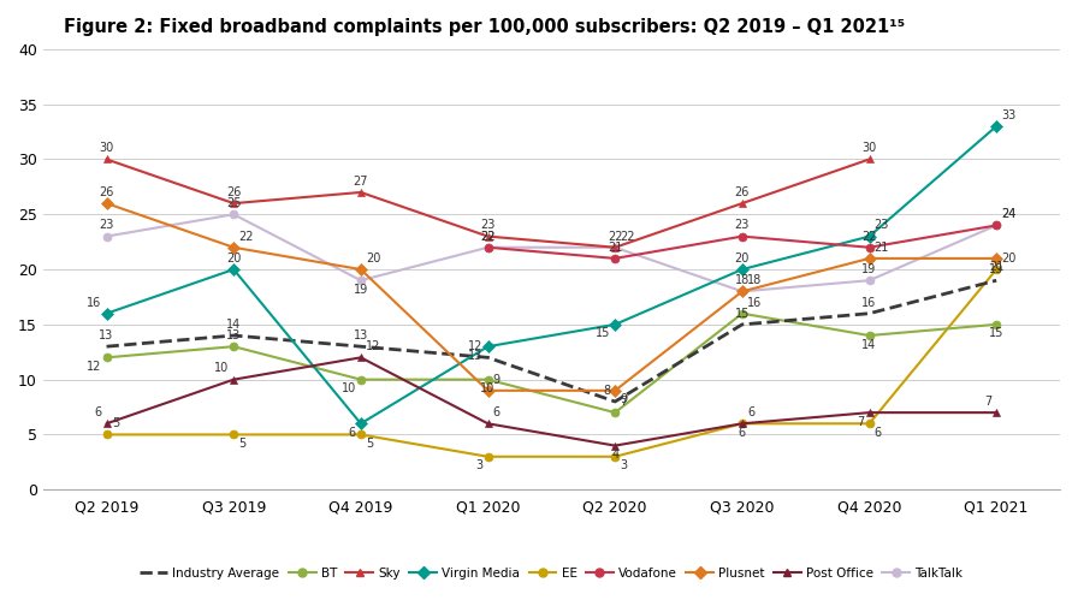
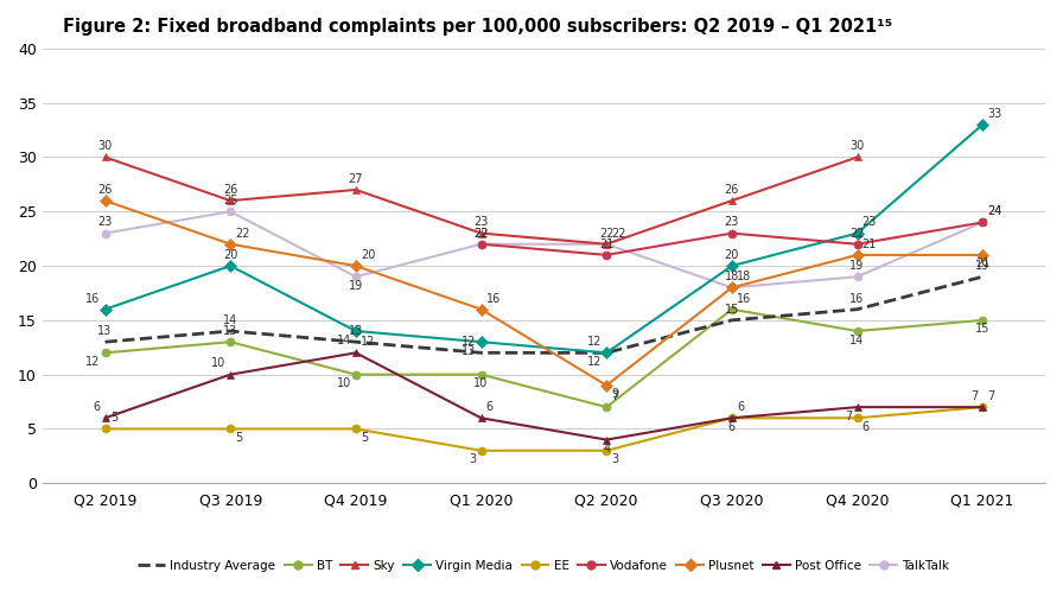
Virgin Media/Q4 2019: 6 -> 14
Plusnet/Q1 2020: 9 -> 16
Industry Average/Q2 2020: 8 -> 12
Virgin Media/Q2 2020: 15 -> 12
EE/Q1 2021: 20 -> 7
